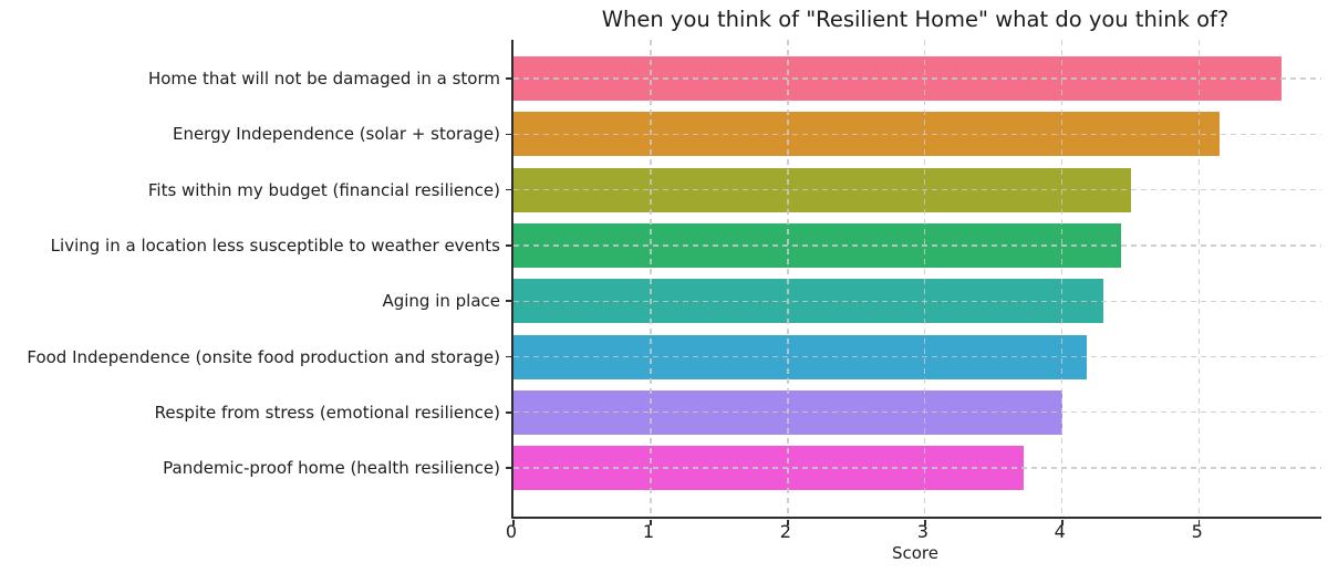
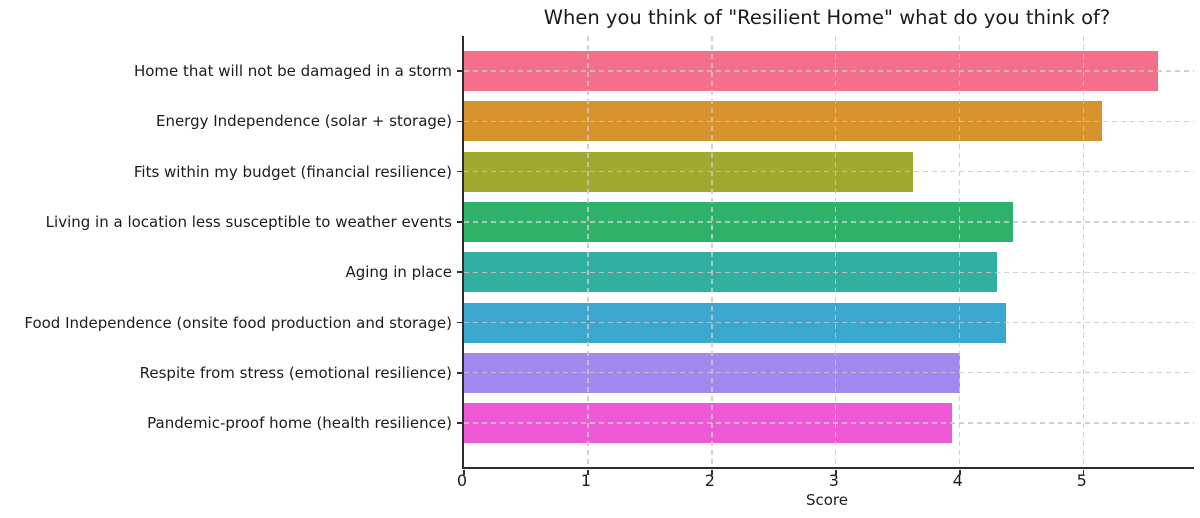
Fits within my budget (financial resilience): 4.50 -> 3.62
Food Independence (onsite food production and storage): 4.18 -> 4.37
Pandemic-proof home (health resilience): 3.72 -> 3.94
